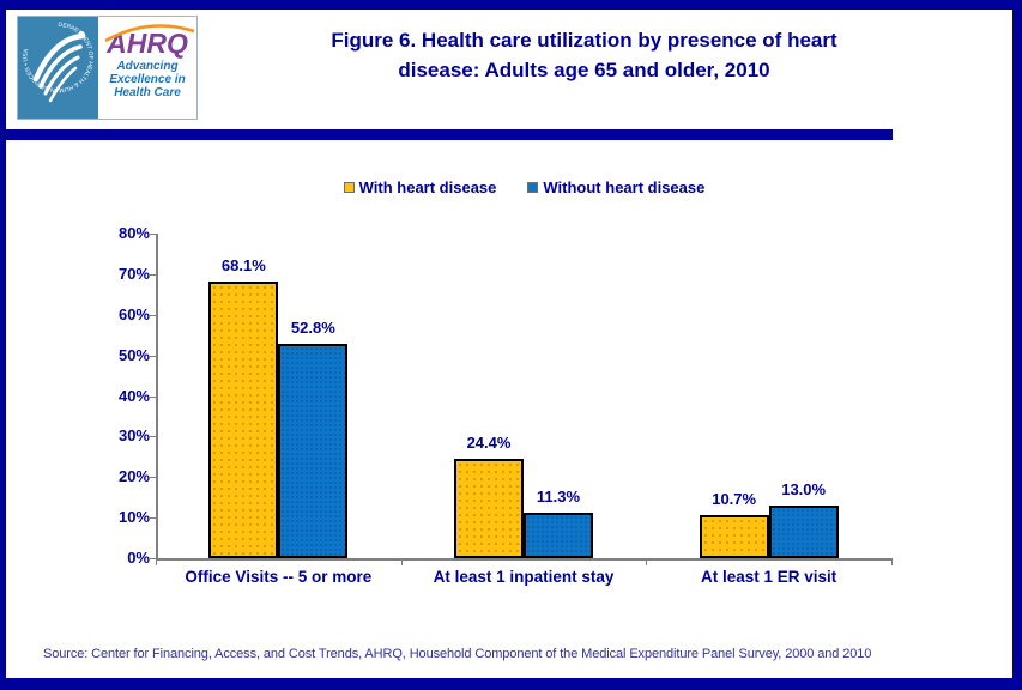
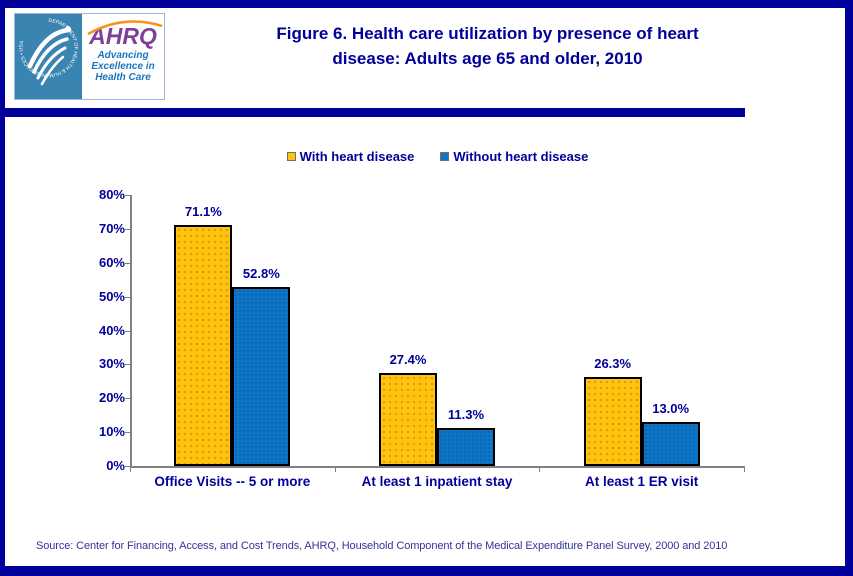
With heart disease/Office Visits -- 5 or more: 68.1% -> 71.1%
With heart disease/At least 1 inpatient stay: 24.4% -> 27.4%
With heart disease/At least 1 ER visit: 10.7% -> 26.3%
